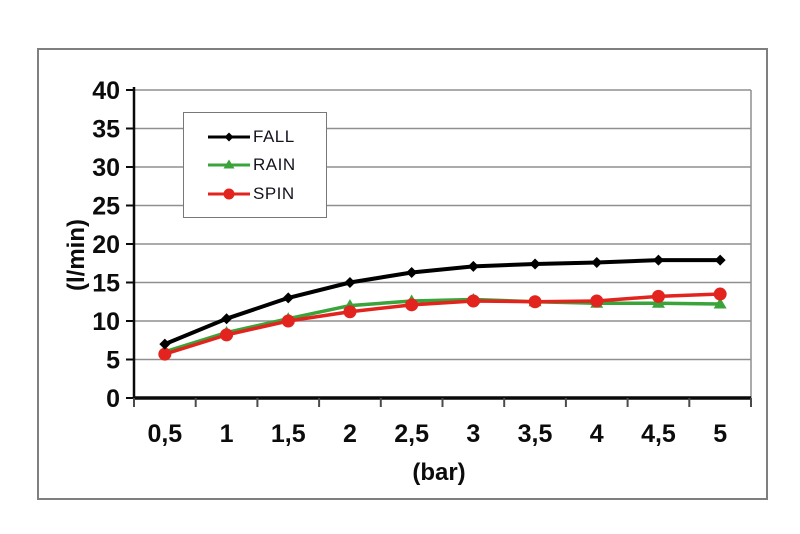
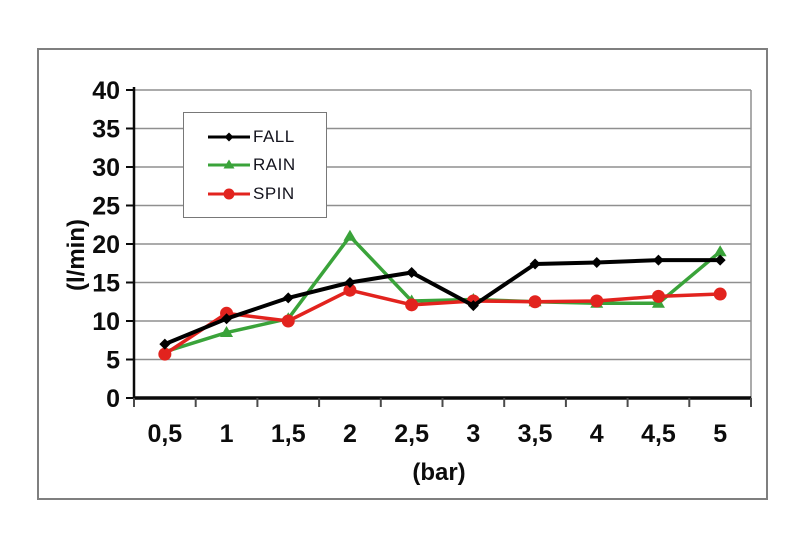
SPIN/1: 8 -> 11
RAIN/2: 12 -> 21
SPIN/2: 11 -> 14
FALL/3: 17 -> 12
RAIN/5: 12 -> 19
